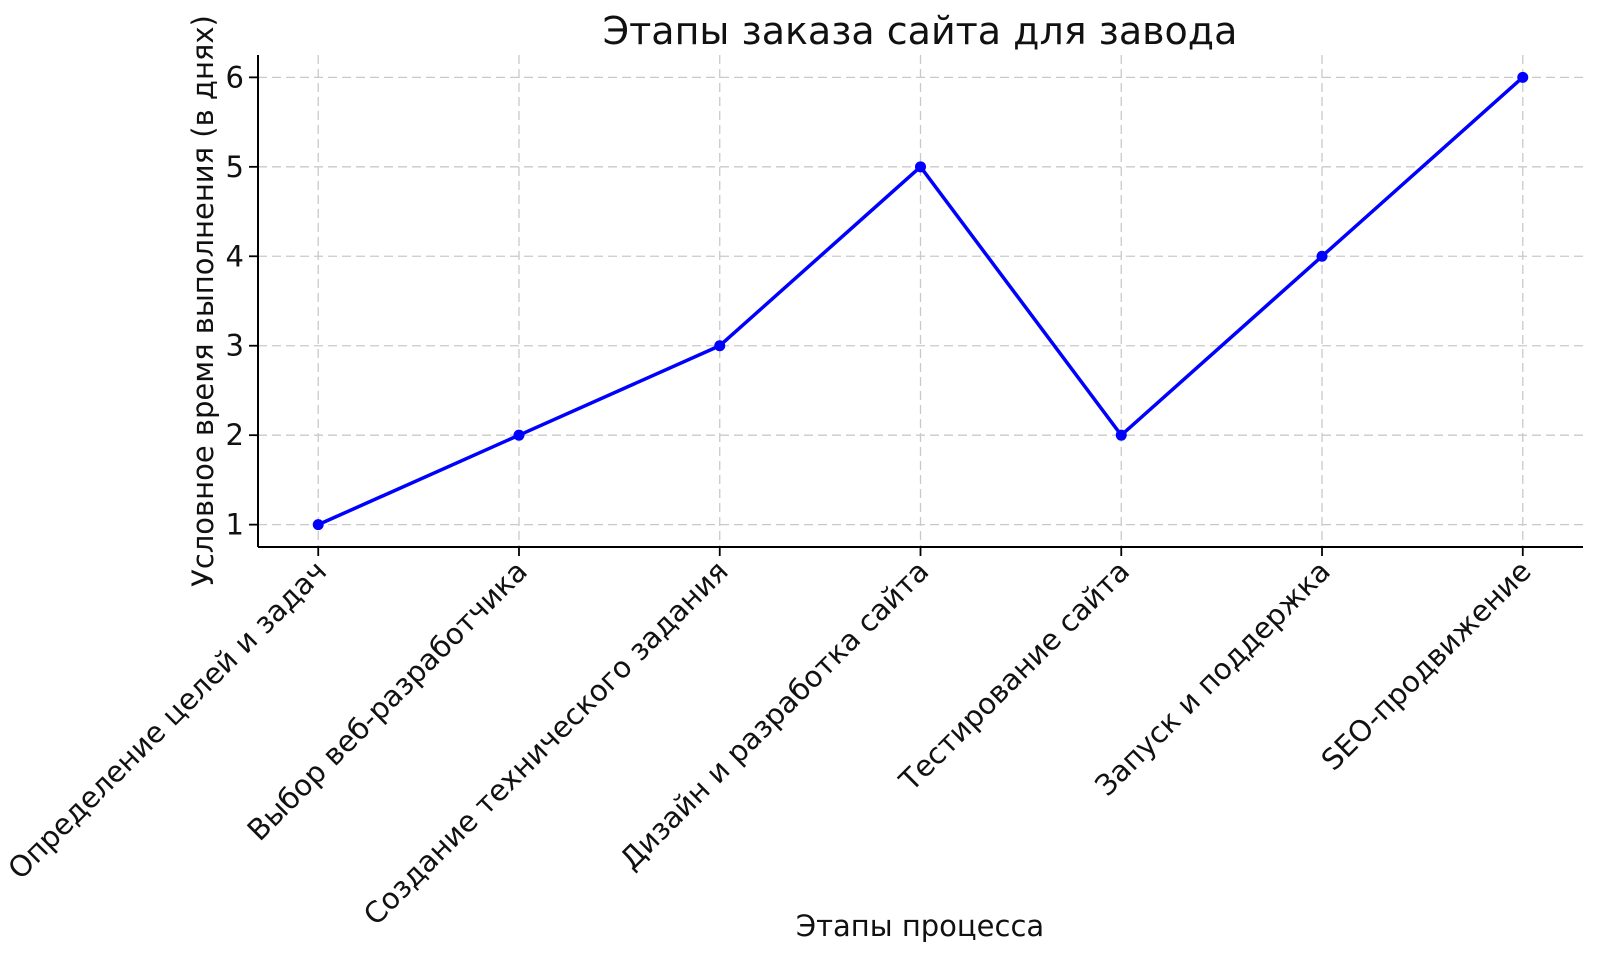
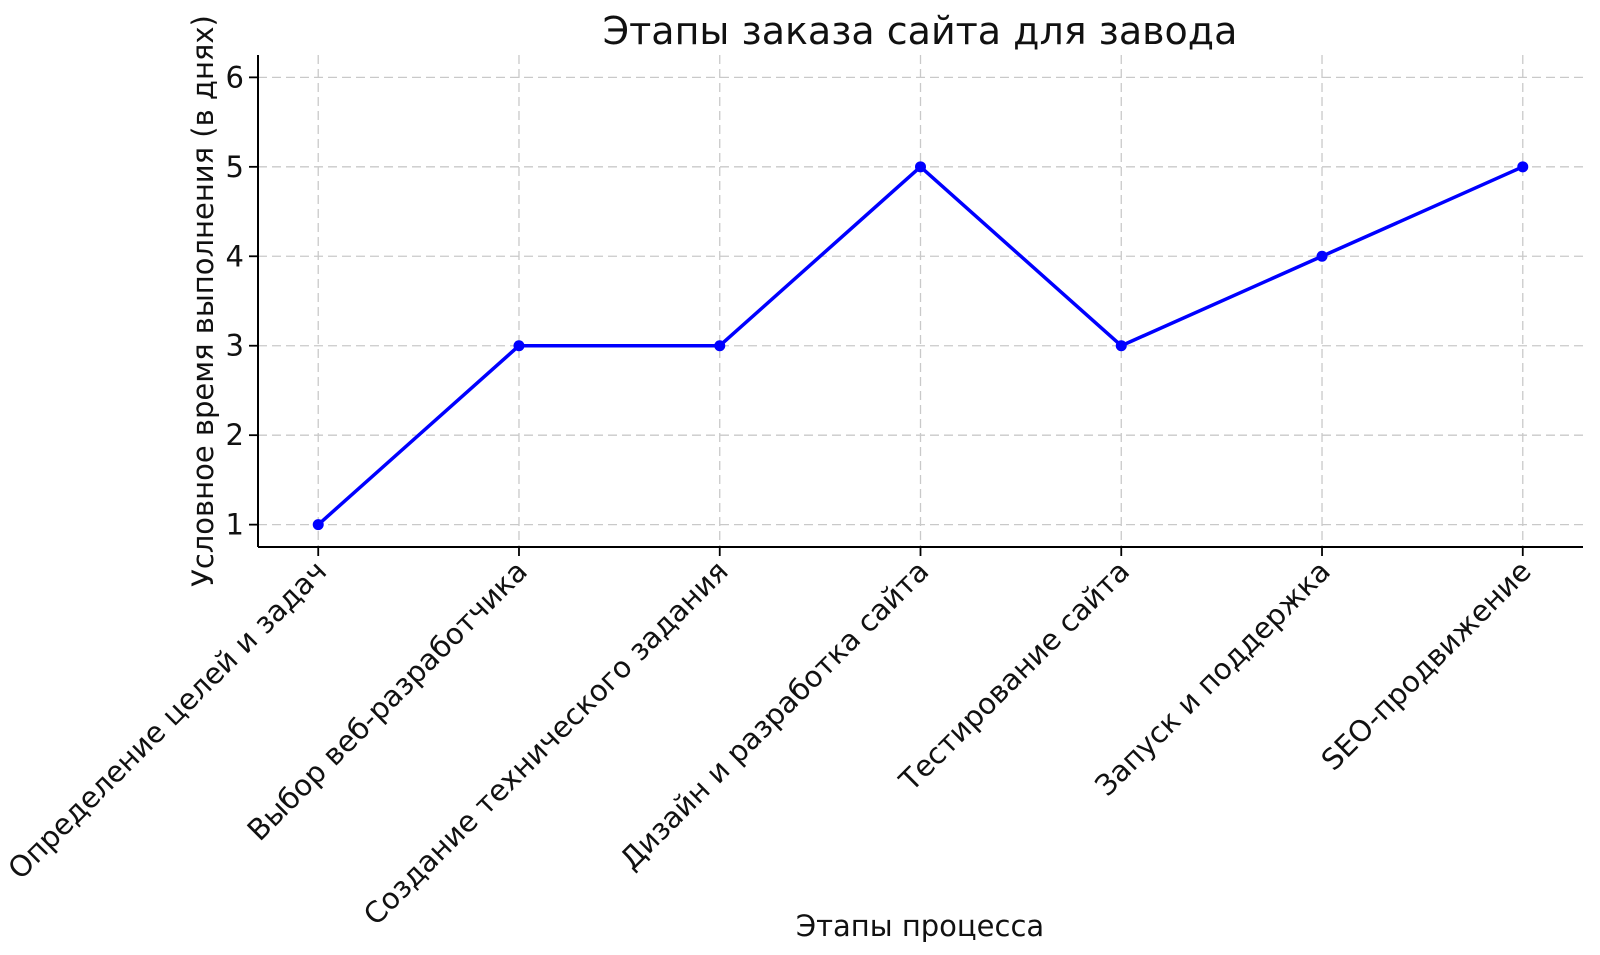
Выбор веб-разработчика: 2 -> 3
Тестирование сайта: 2 -> 3
SEO-продвижение: 6 -> 5
